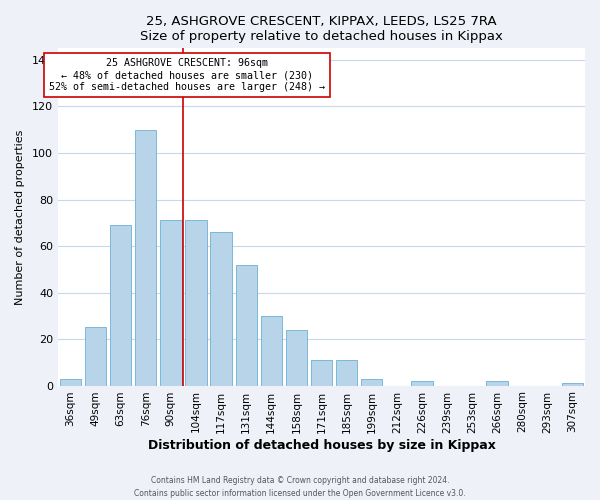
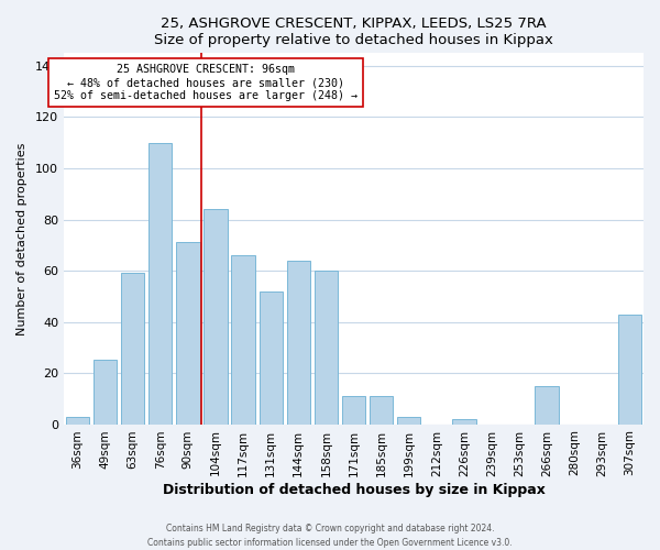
63sqm: 69 -> 59
104sqm: 71 -> 84
144sqm: 30 -> 64
158sqm: 24 -> 60
266sqm: 2 -> 15
307sqm: 1 -> 43
